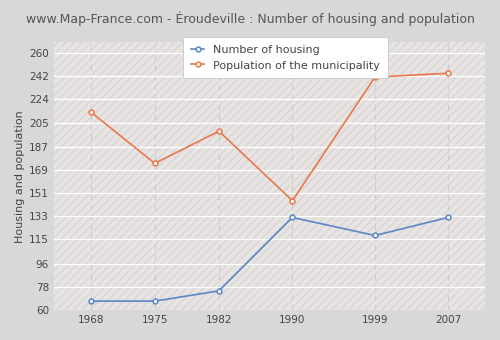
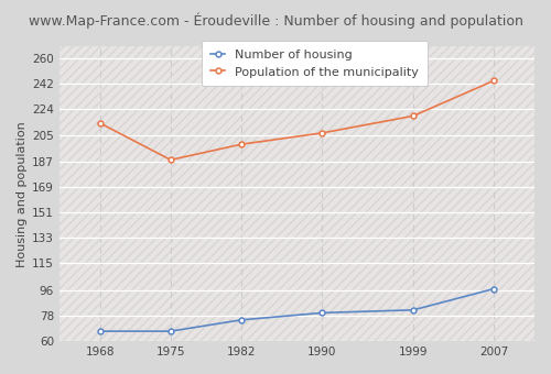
Population of the municipality/1975: 174 -> 188
Number of housing/1990: 132 -> 80
Population of the municipality/1990: 145 -> 207
Number of housing/1999: 118 -> 82
Population of the municipality/1999: 241 -> 219
Number of housing/2007: 132 -> 97
